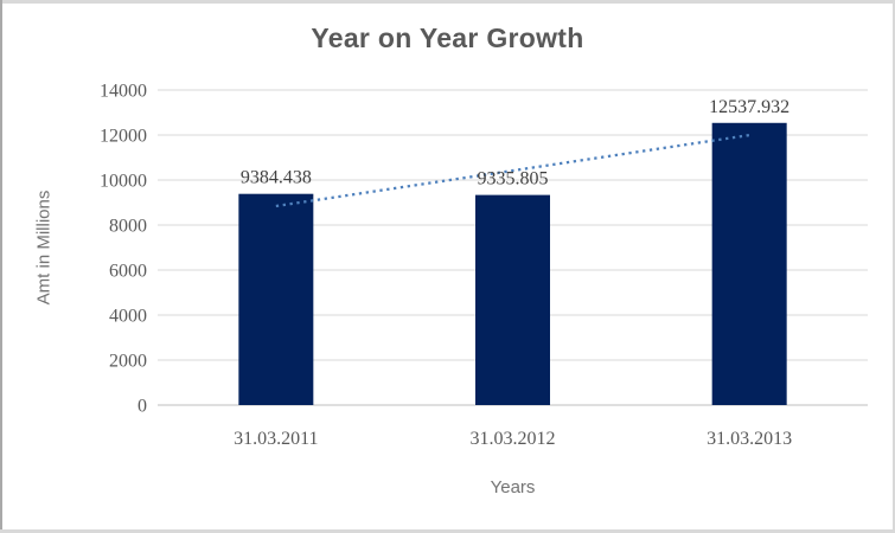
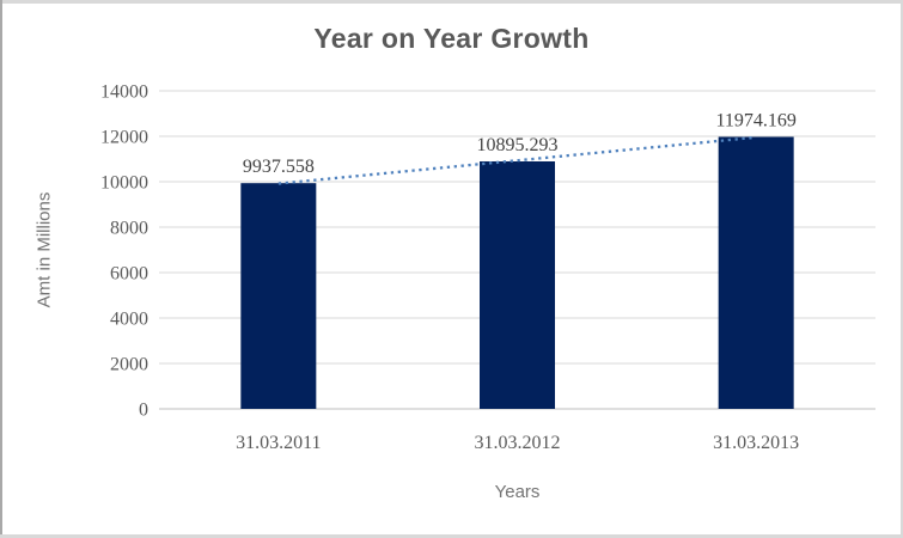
31.03.2011: 9384.438 -> 9937.558
31.03.2012: 9335.805 -> 10895.293
31.03.2013: 12537.932 -> 11974.169
